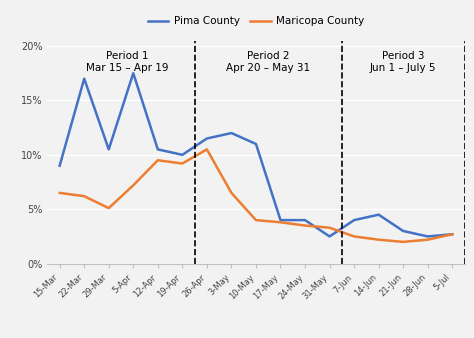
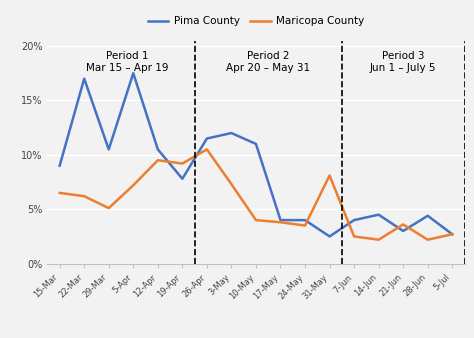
Pima County/19-Apr: 10.0% -> 7.8%
Maricopa County/3-May: 6.5% -> 7.3%
Maricopa County/31-May: 3.3% -> 8.1%
Maricopa County/21-Jun: 2.0% -> 3.6%
Pima County/28-Jun: 2.5% -> 4.4%
